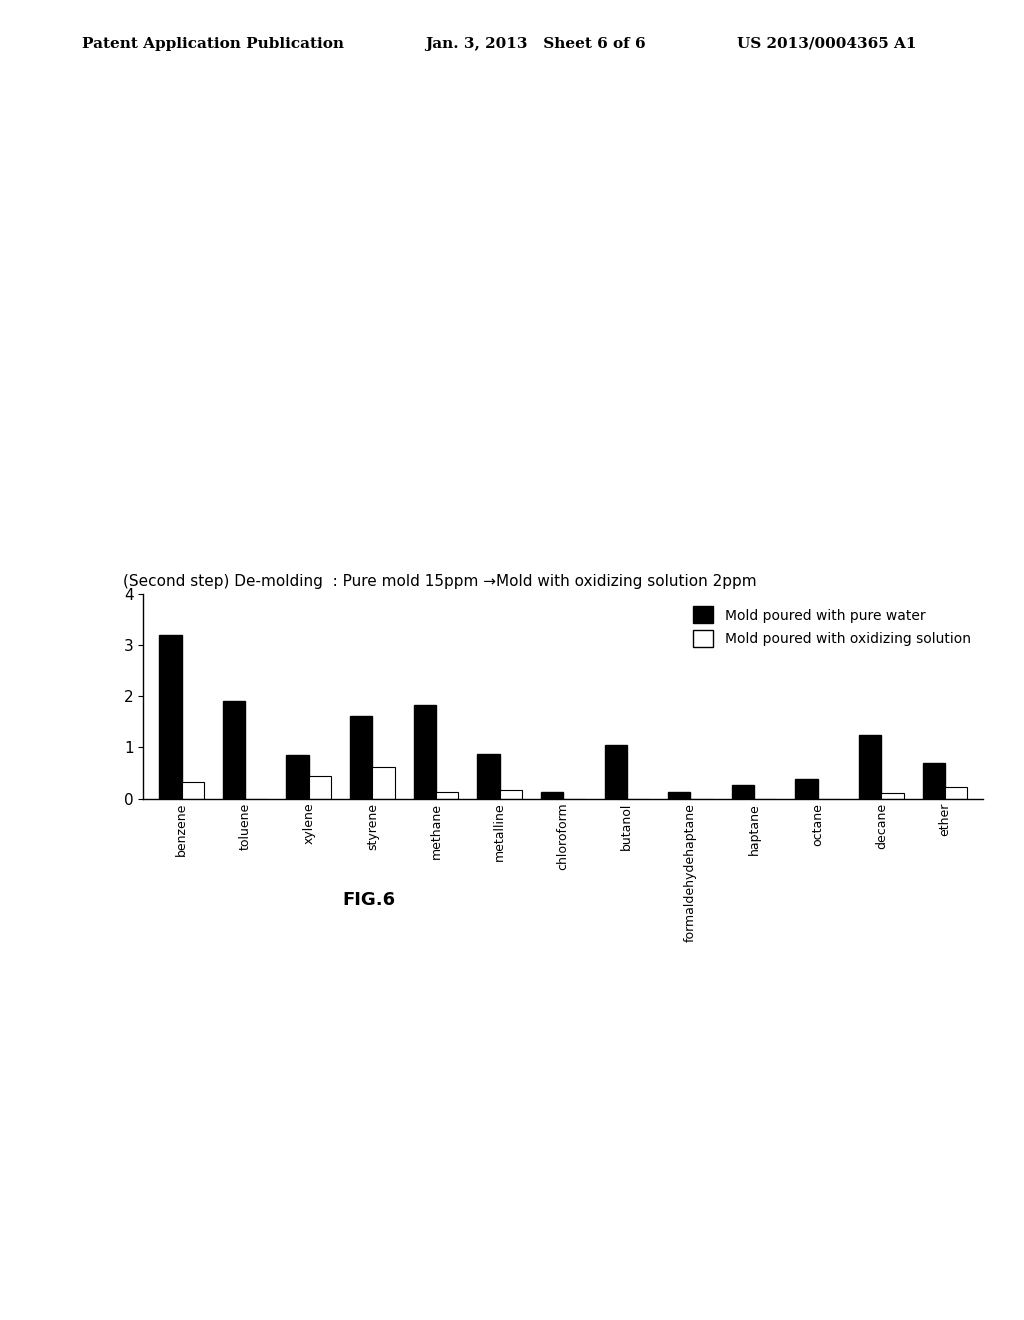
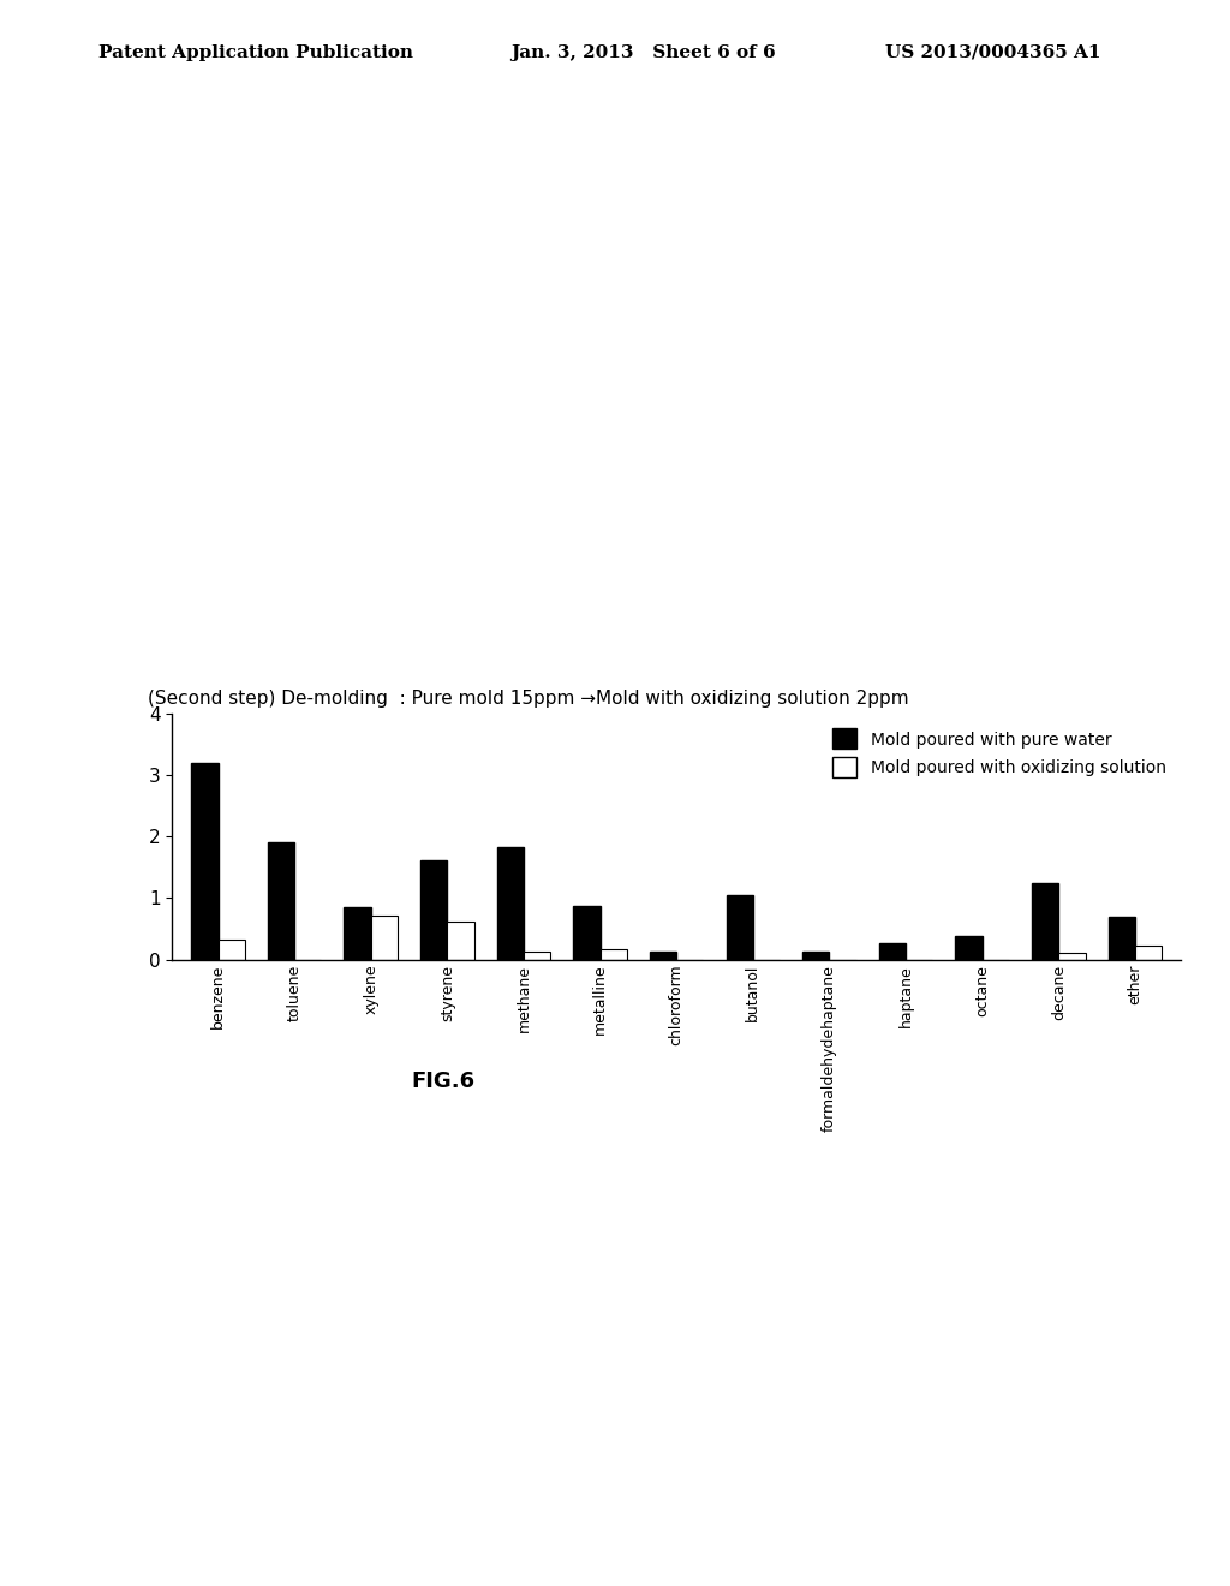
Mold poured with oxidizing solution/xylene: 0.44 -> 0.72
